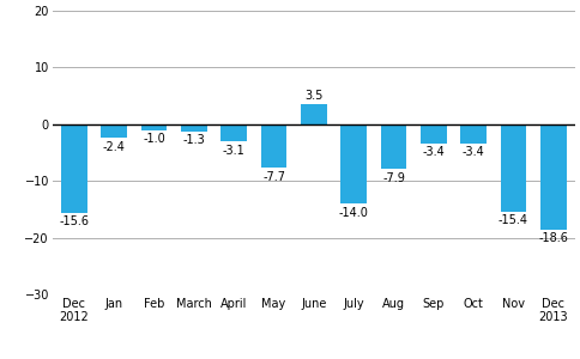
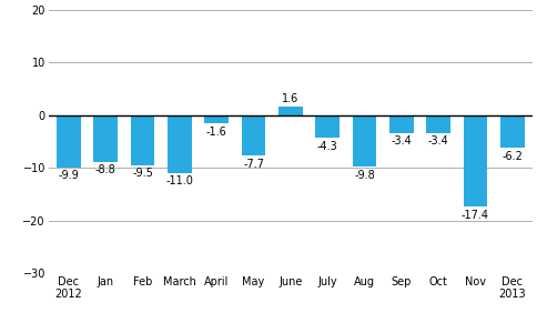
Dec 2012: -15.6 -> -9.9
Jan: -2.4 -> -8.8
Feb: -1.0 -> -9.5
March: -1.3 -> -11.0
April: -3.1 -> -1.6
June: 3.5 -> 1.6
July: -14.0 -> -4.3
Aug: -7.9 -> -9.8
Nov: -15.4 -> -17.4
Dec 2013: -18.6 -> -6.2
